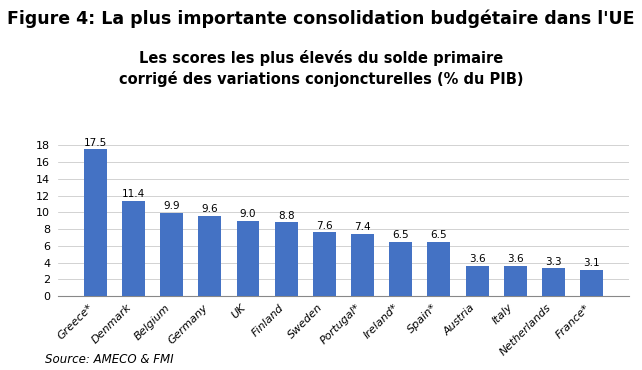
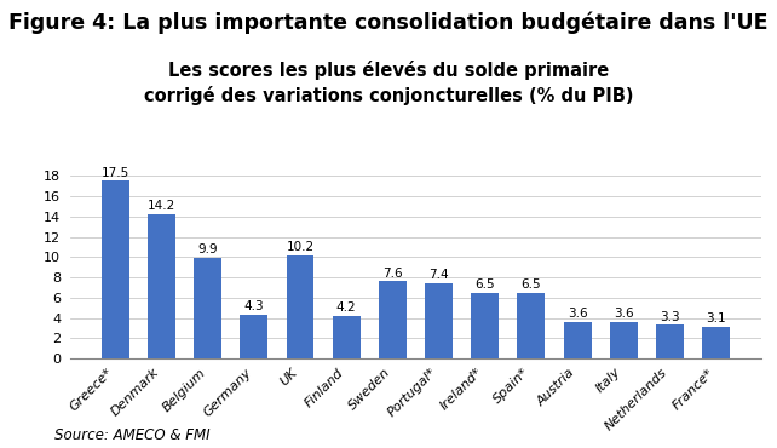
Denmark: 11.4 -> 14.2
Germany: 9.6 -> 4.3
UK: 9.0 -> 10.2
Finland: 8.8 -> 4.2
